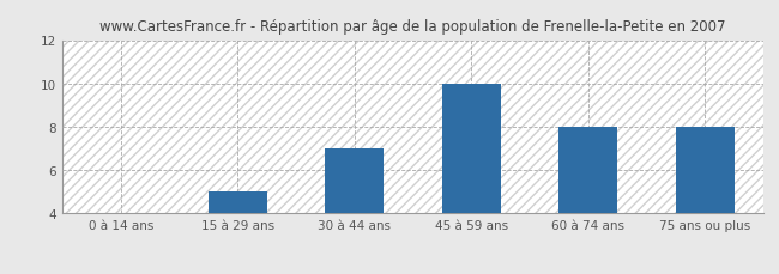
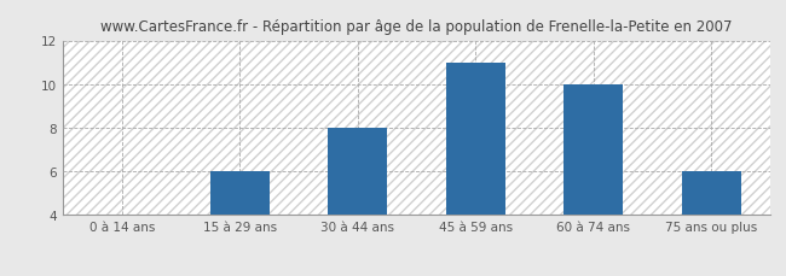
15 à 29 ans: 5 -> 6
30 à 44 ans: 7 -> 8
45 à 59 ans: 10 -> 11
60 à 74 ans: 8 -> 10
75 ans ou plus: 8 -> 6
